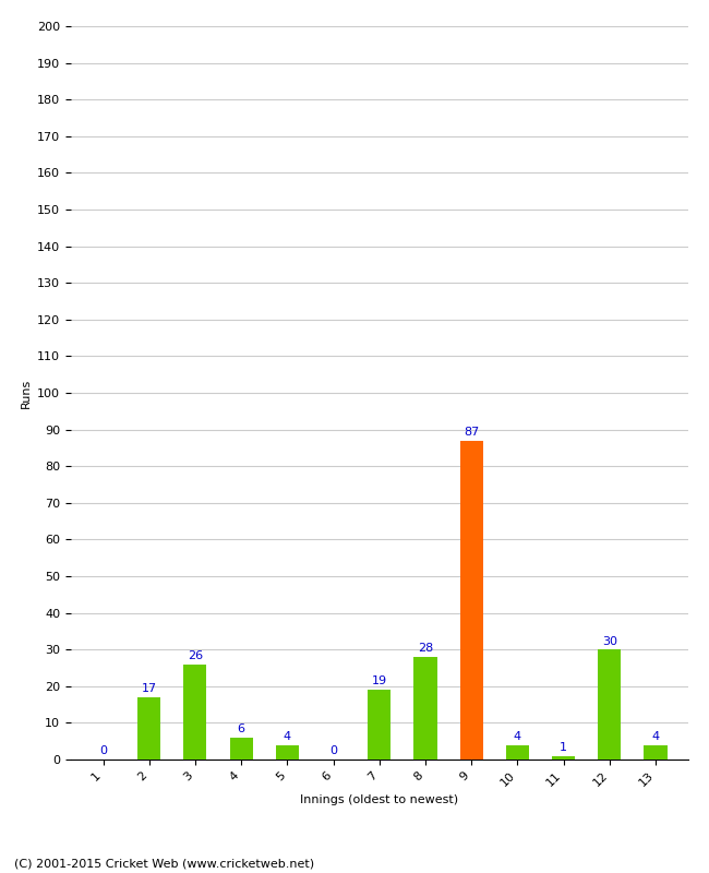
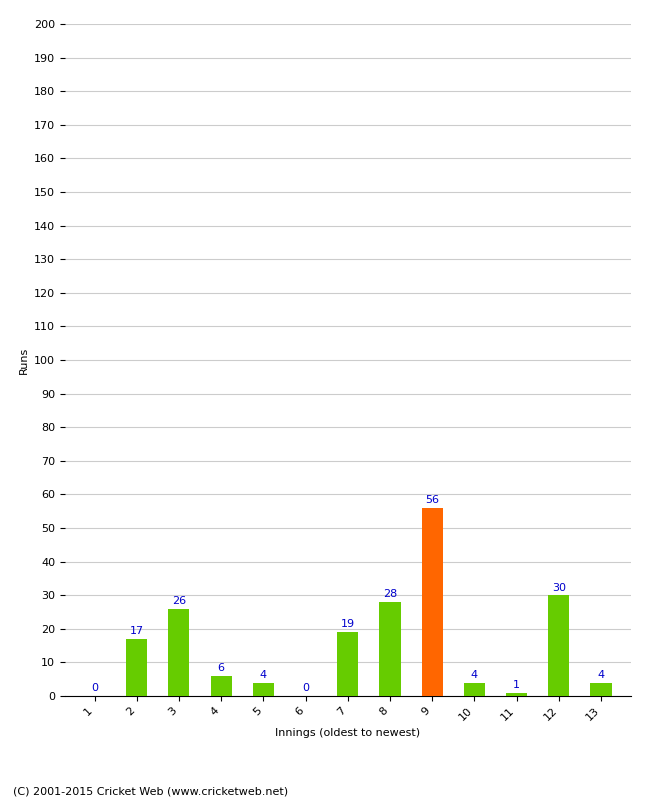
9: 87 -> 56
